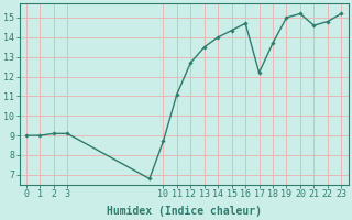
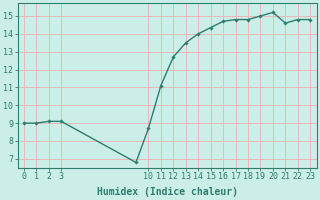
17: 12.2 -> 14.8
18: 13.7 -> 14.8
23: 15.2 -> 14.8
